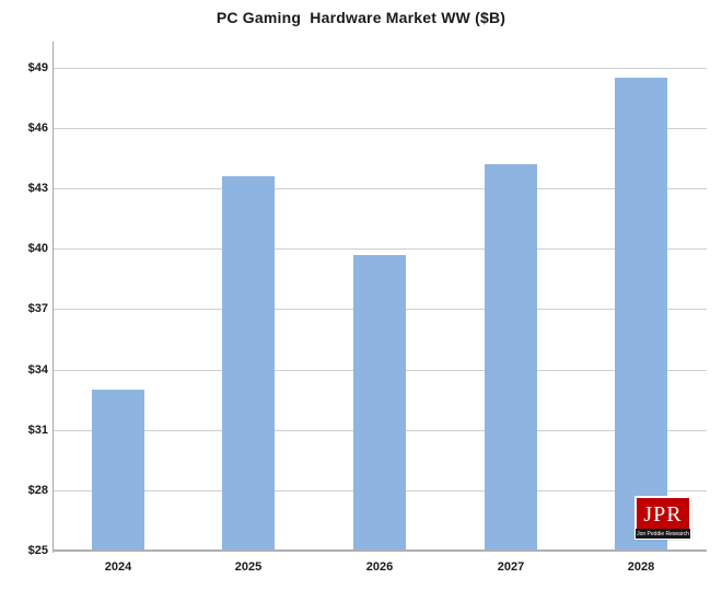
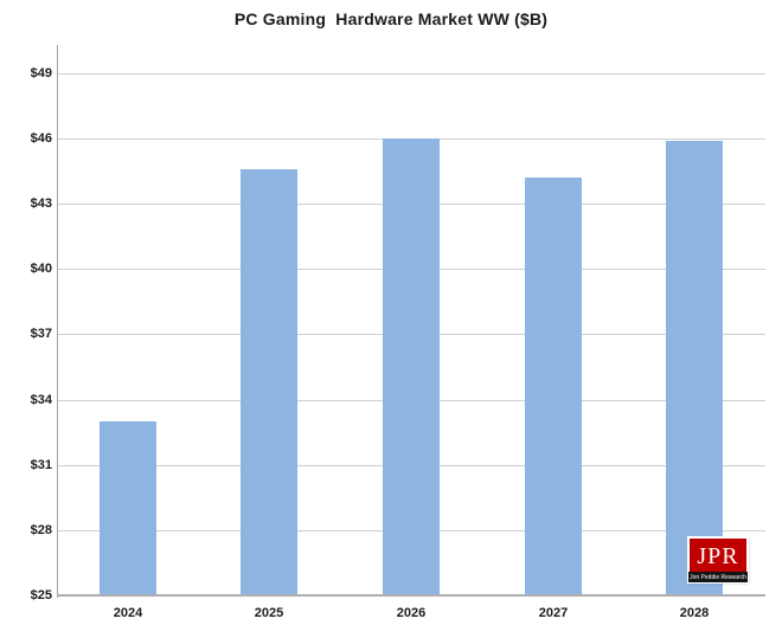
2025: $43.6 -> $44.6
2026: $39.7 -> $46.0
2028: $48.5 -> $45.9
